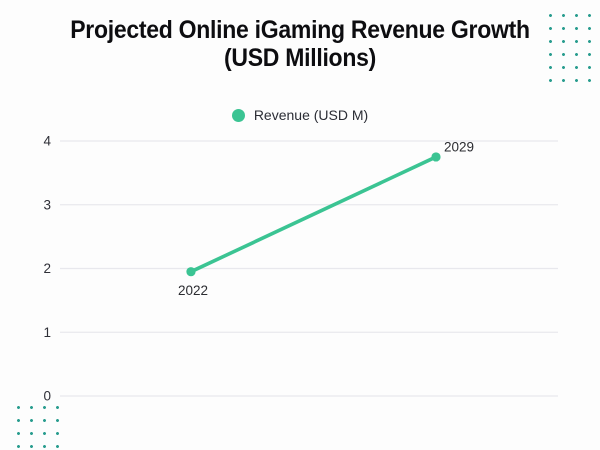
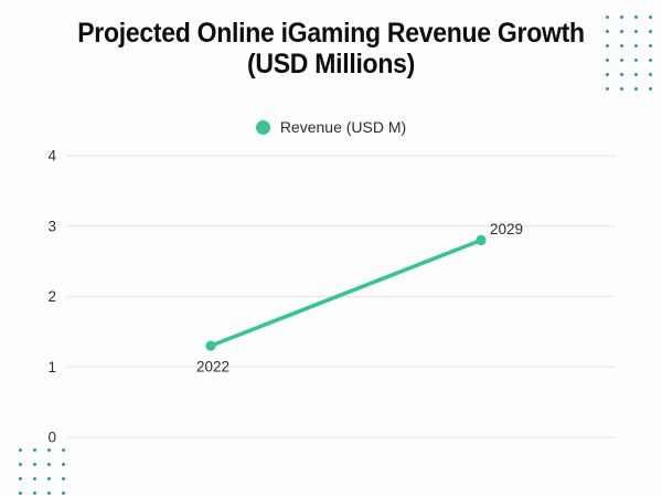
2022: 1.9 -> 1.3
2029: 3.8 -> 2.8
